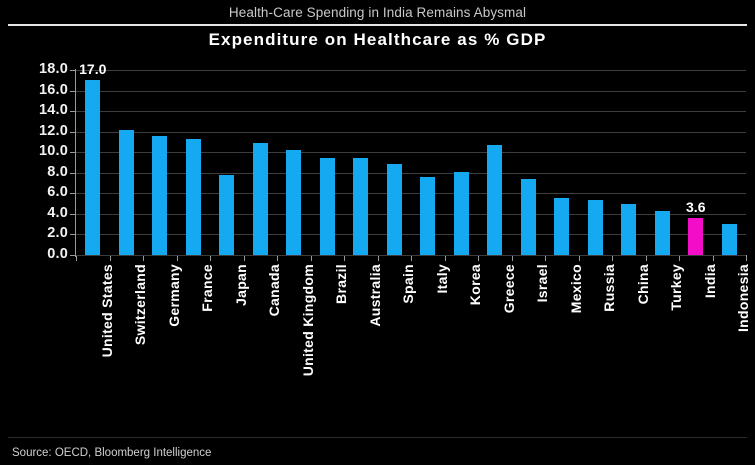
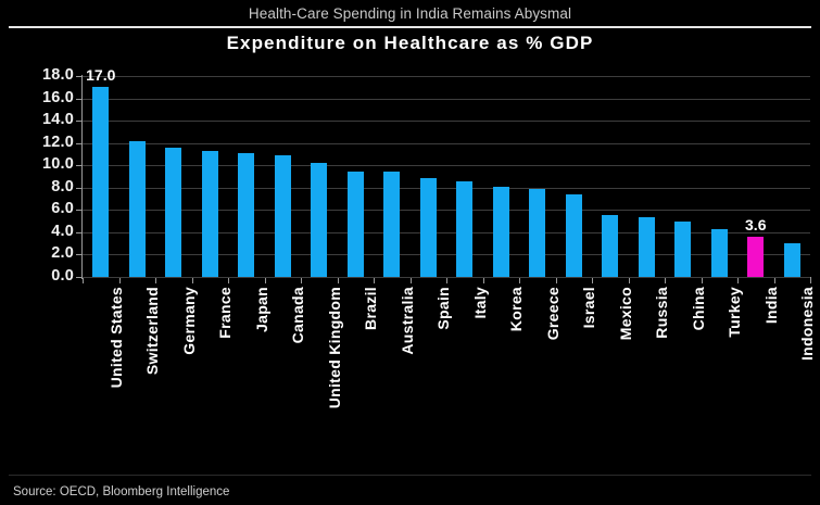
Japan: 7.8 -> 11.1
Italy: 7.6 -> 8.6
Greece: 10.7 -> 7.9
